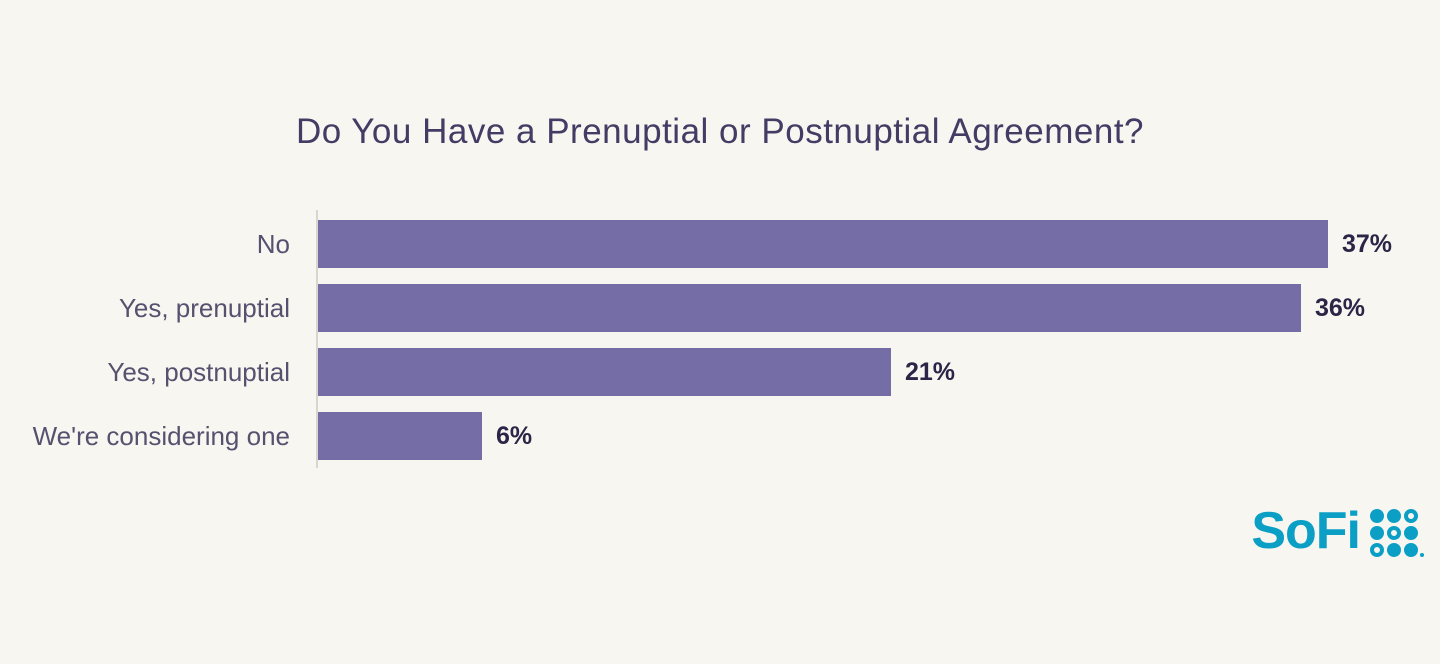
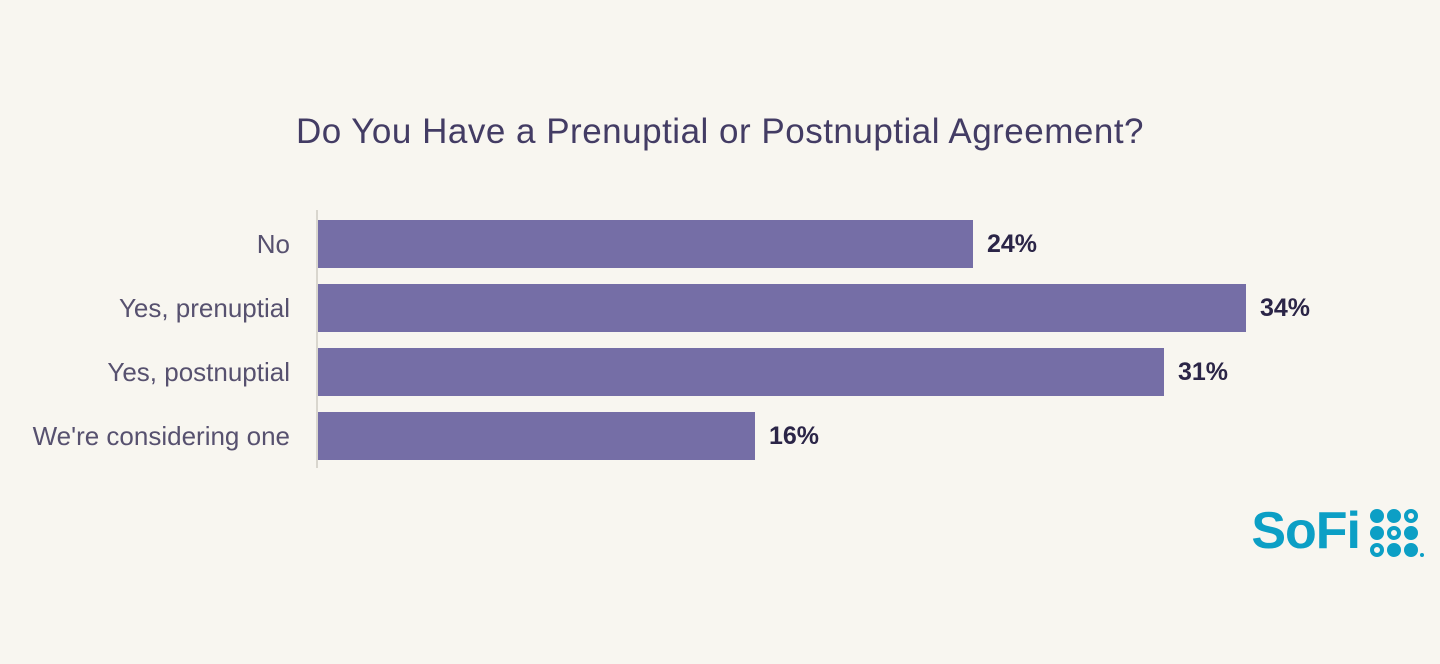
No: 37% -> 24%
Yes, prenuptial: 36% -> 34%
Yes, postnuptial: 21% -> 31%
We're considering one: 6% -> 16%
